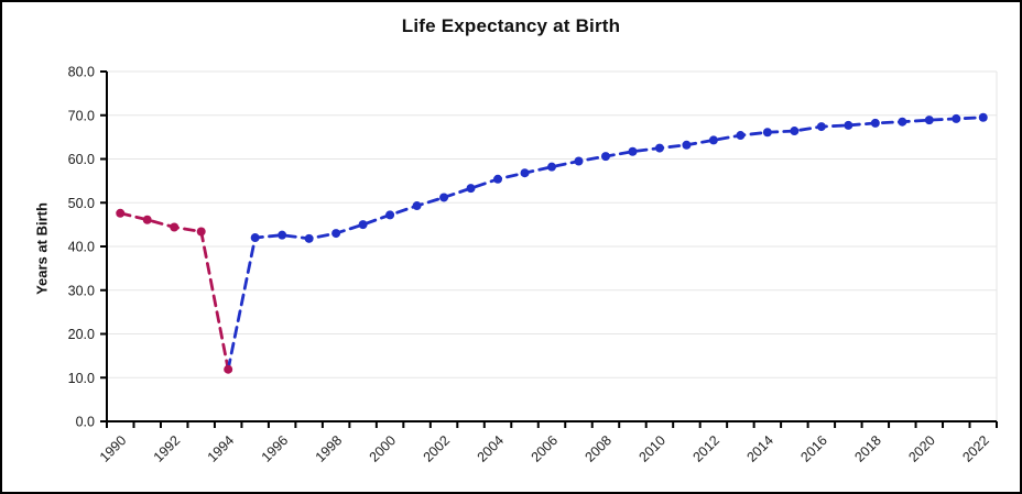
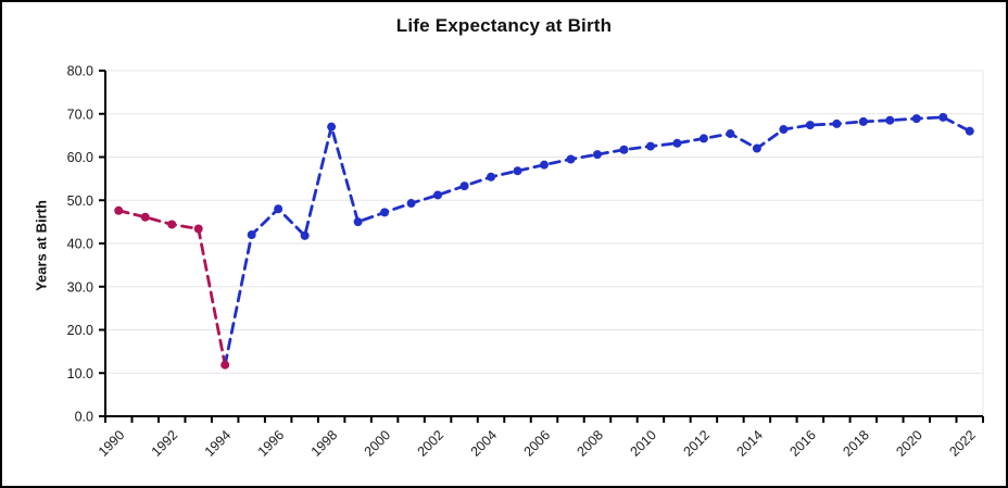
1996: 43 -> 48
1998: 43 -> 67
2014: 66 -> 62
2022: 70 -> 66
